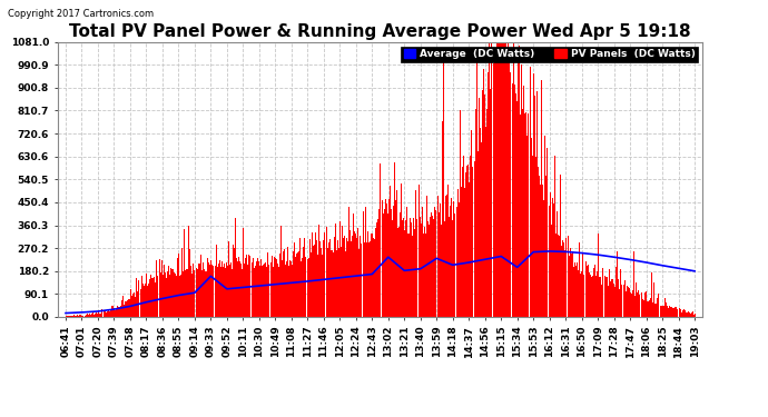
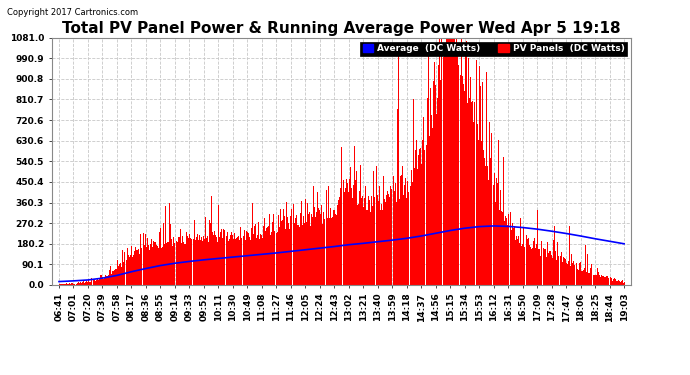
Average (DC Watts)/09:33: 160 -> 103
Average (DC Watts)/13:02: 235 -> 176
Average (DC Watts)/13:59: 230 -> 196
Average (DC Watts)/15:34: 195 -> 248
